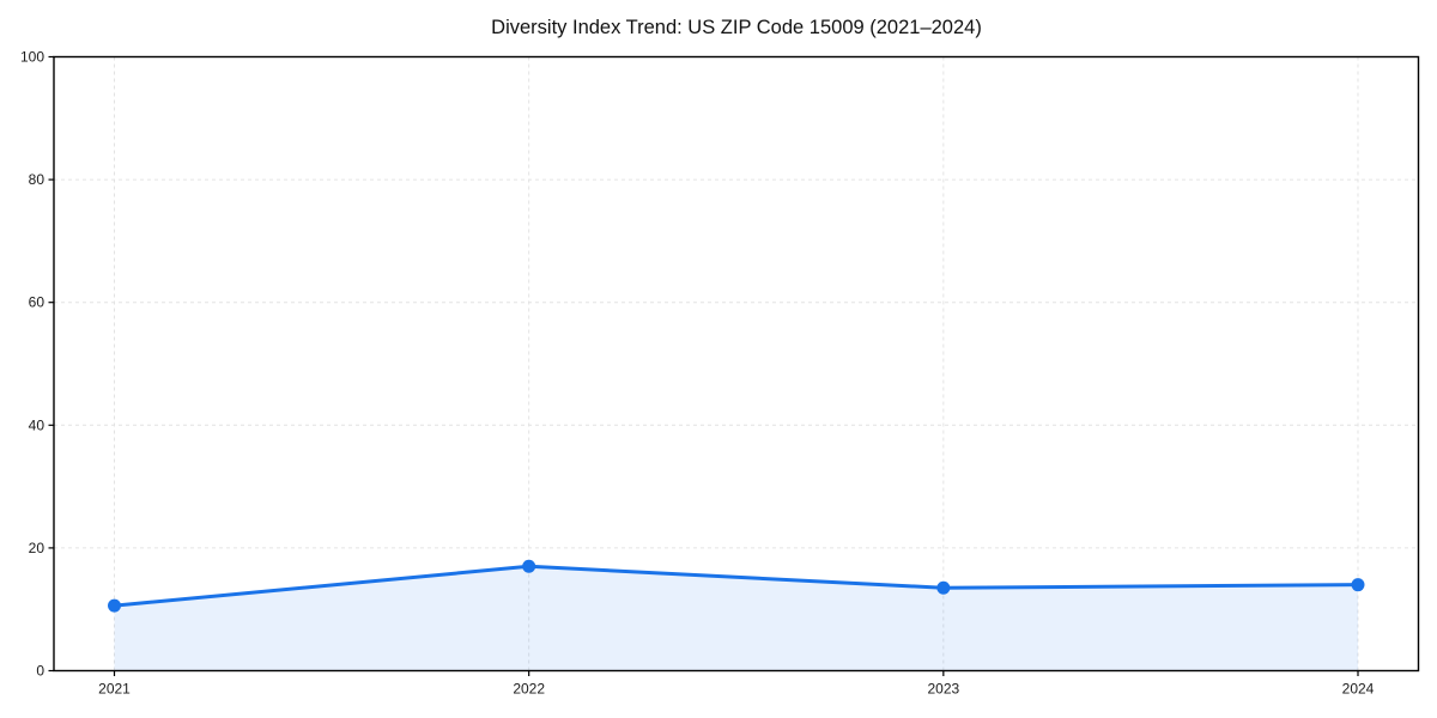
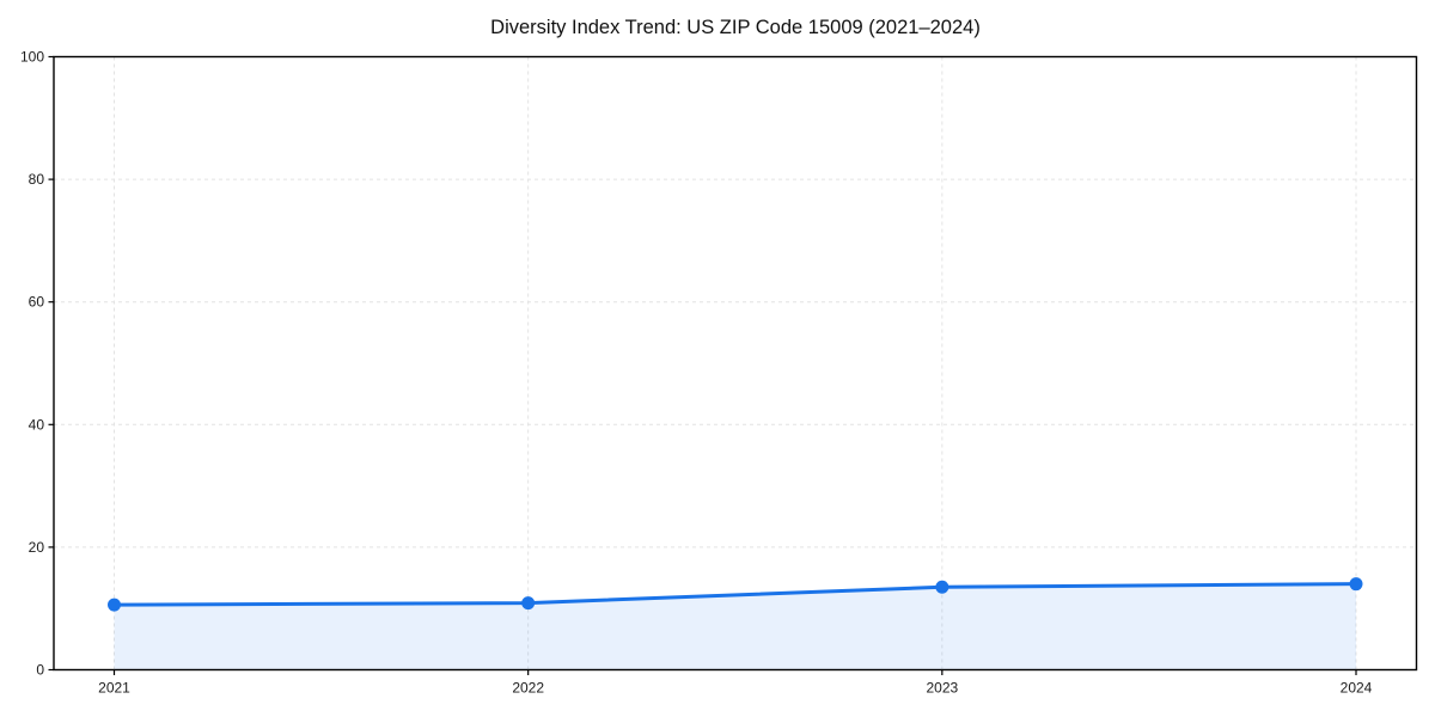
2022: 17 -> 11
